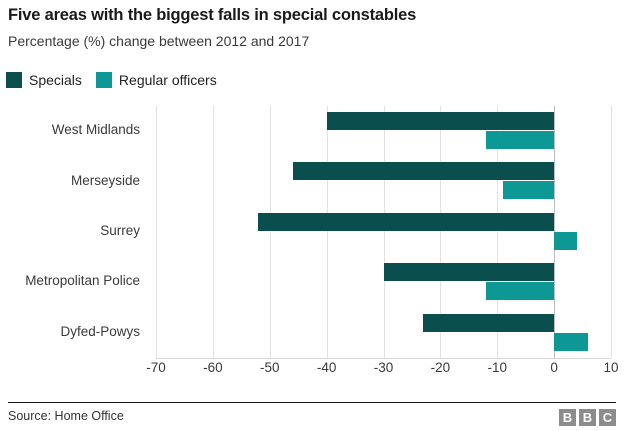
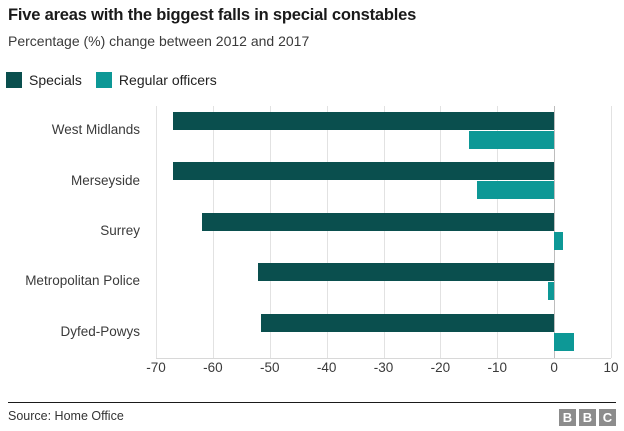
Specials/West Midlands: -40 -> -67
Regular officers/West Midlands: -12 -> -15
Specials/Merseyside: -46 -> -67
Regular officers/Merseyside: -9 -> -14
Specials/Surrey: -52 -> -62
Regular officers/Surrey: 4 -> 2
Specials/Metropolitan Police: -30 -> -52
Regular officers/Metropolitan Police: -12 -> -1
Specials/Dyfed-Powys: -23 -> -52
Regular officers/Dyfed-Powys: 6 -> 4
